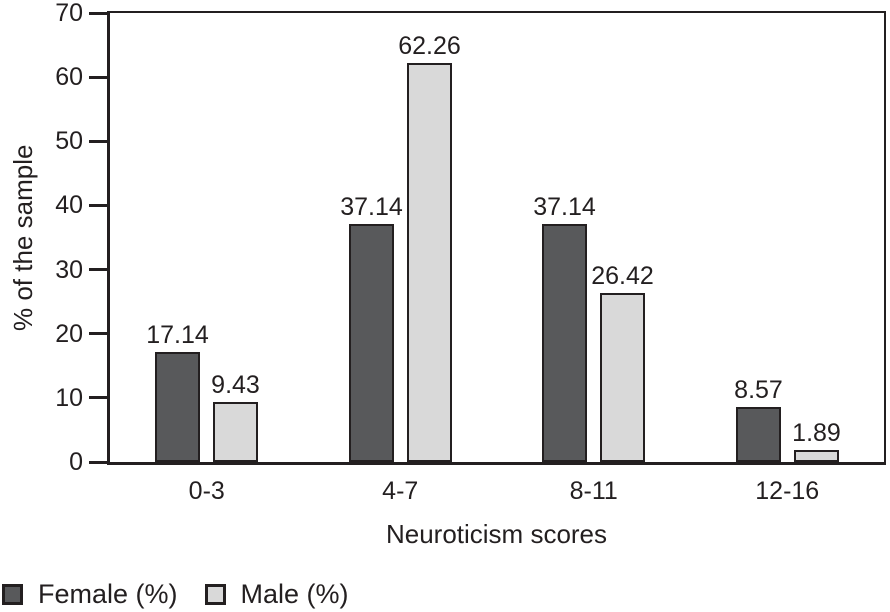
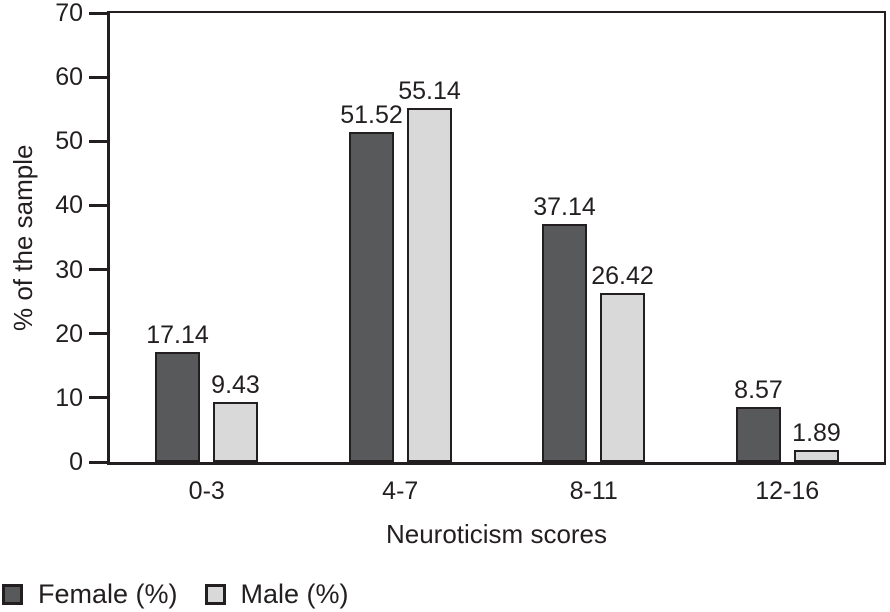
Female (%)/4-7: 37.14 -> 51.52
Male (%)/4-7: 62.26 -> 55.14
